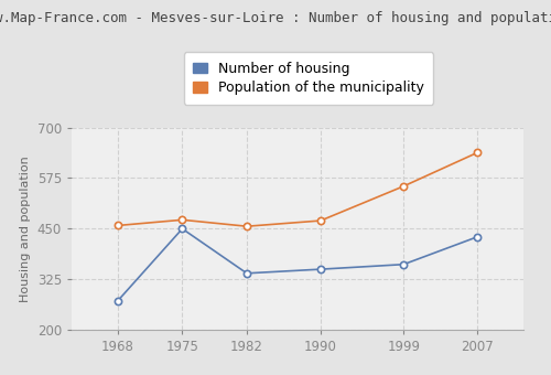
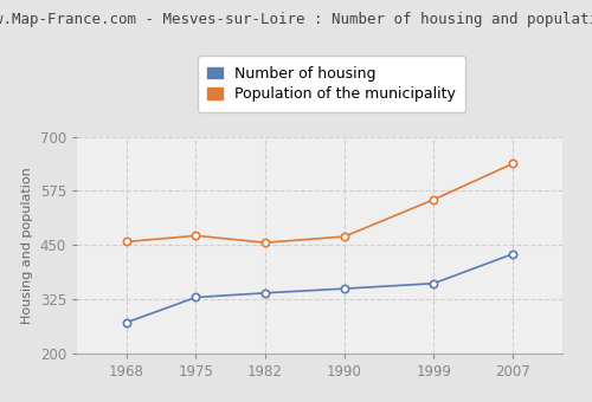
Number of housing/1975: 450 -> 330
